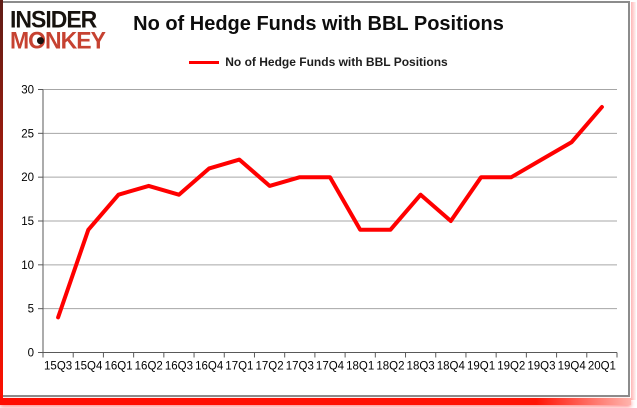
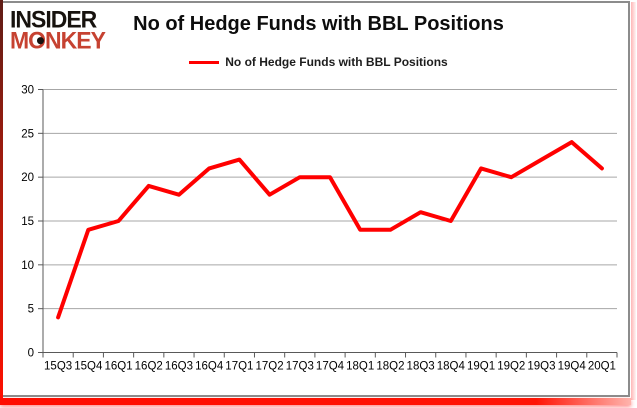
16Q1: 18 -> 15
17Q2: 19 -> 18
18Q3: 18 -> 16
19Q1: 20 -> 21
20Q1: 28 -> 21
